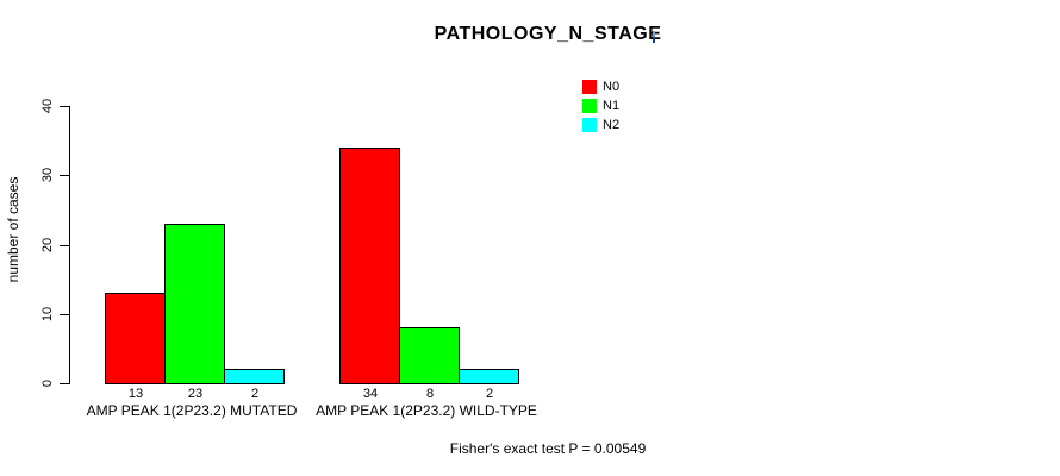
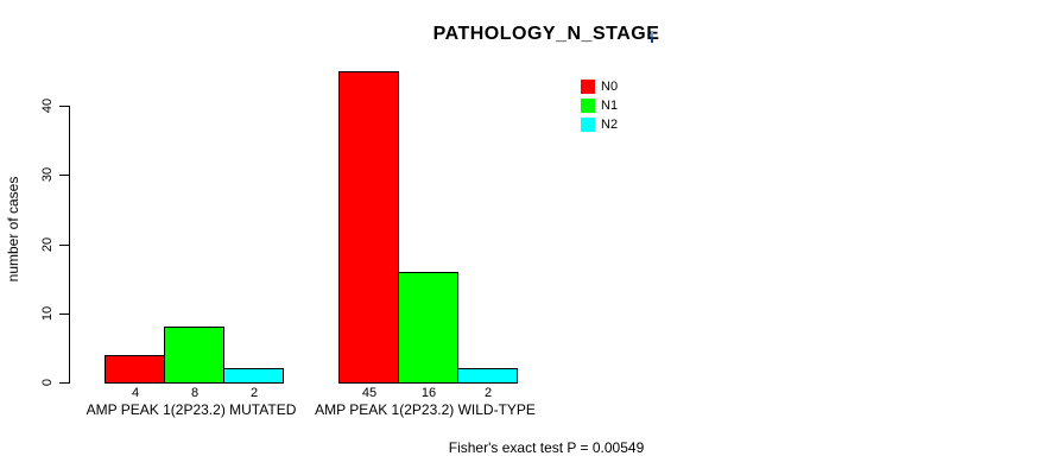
N0/AMP PEAK 1(2P23.2) MUTATED: 13 -> 4
N1/AMP PEAK 1(2P23.2) MUTATED: 23 -> 8
N0/AMP PEAK 1(2P23.2) WILD-TYPE: 34 -> 45
N1/AMP PEAK 1(2P23.2) WILD-TYPE: 8 -> 16
